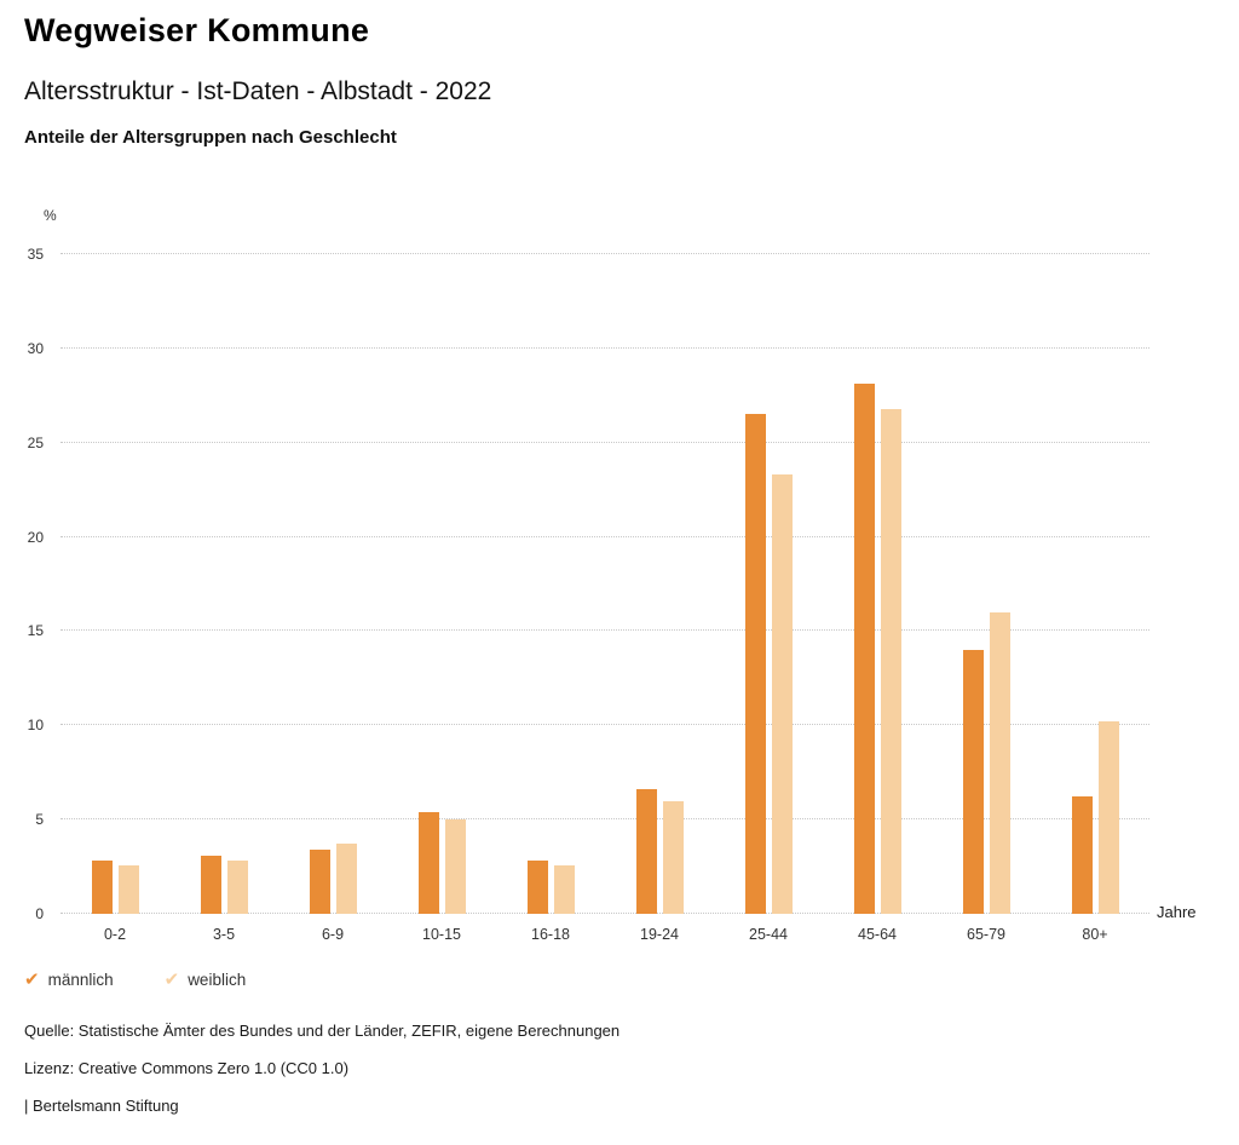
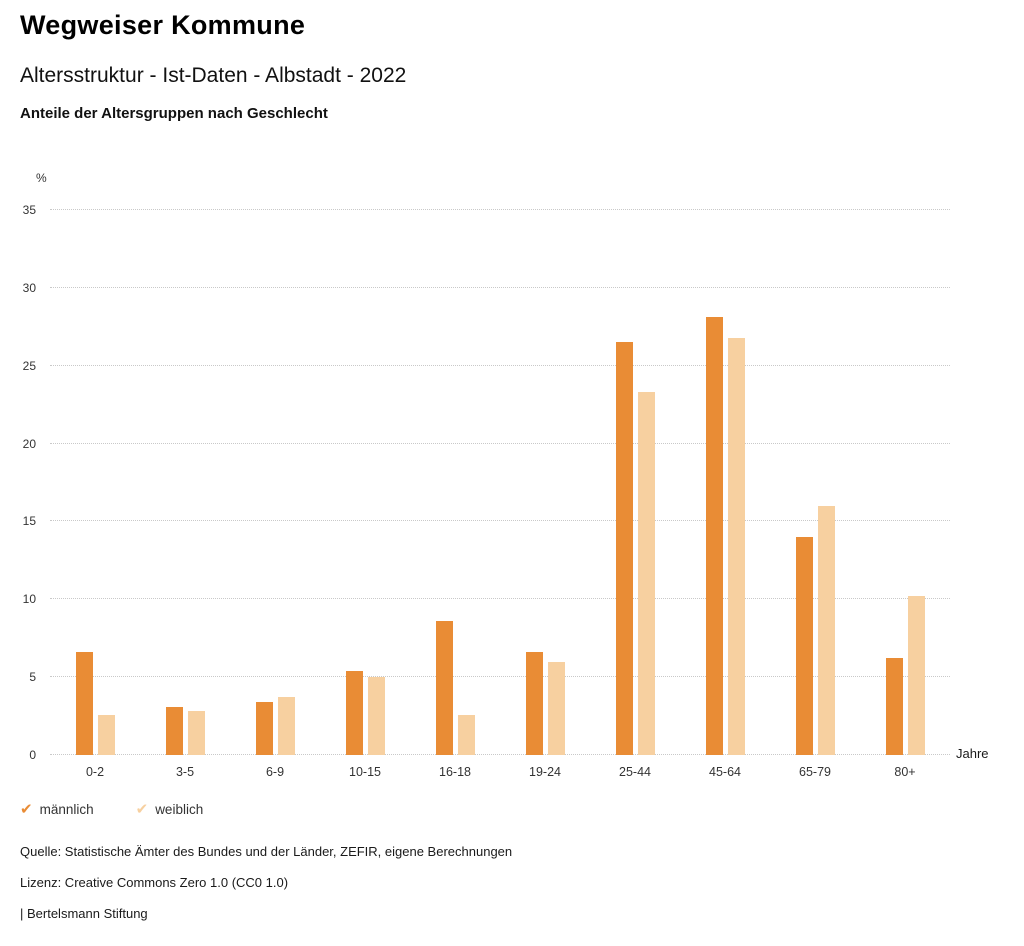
männlich/0-2: 2.8 -> 6.6
männlich/16-18: 2.8 -> 8.6
